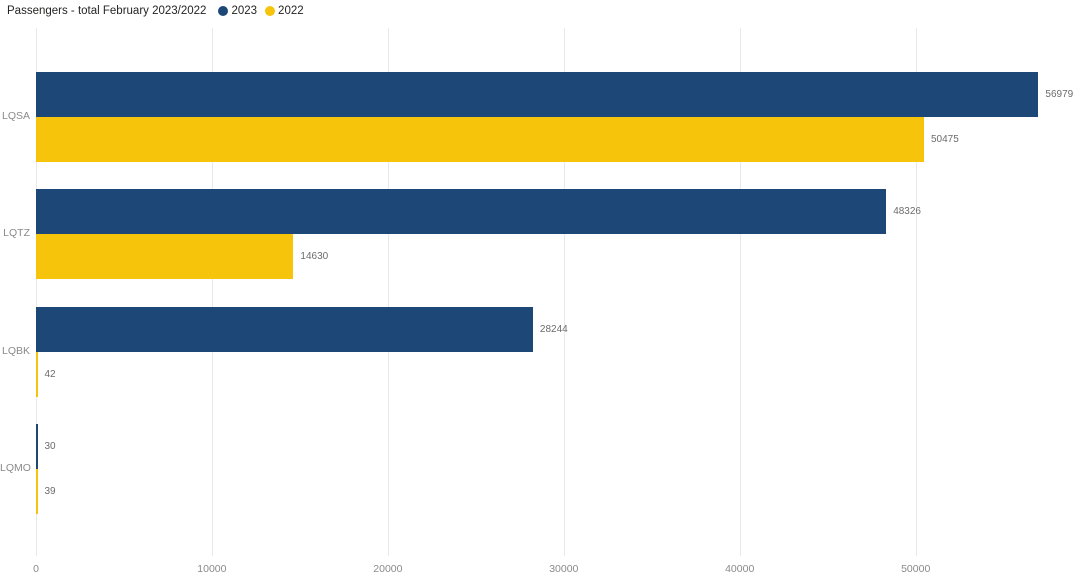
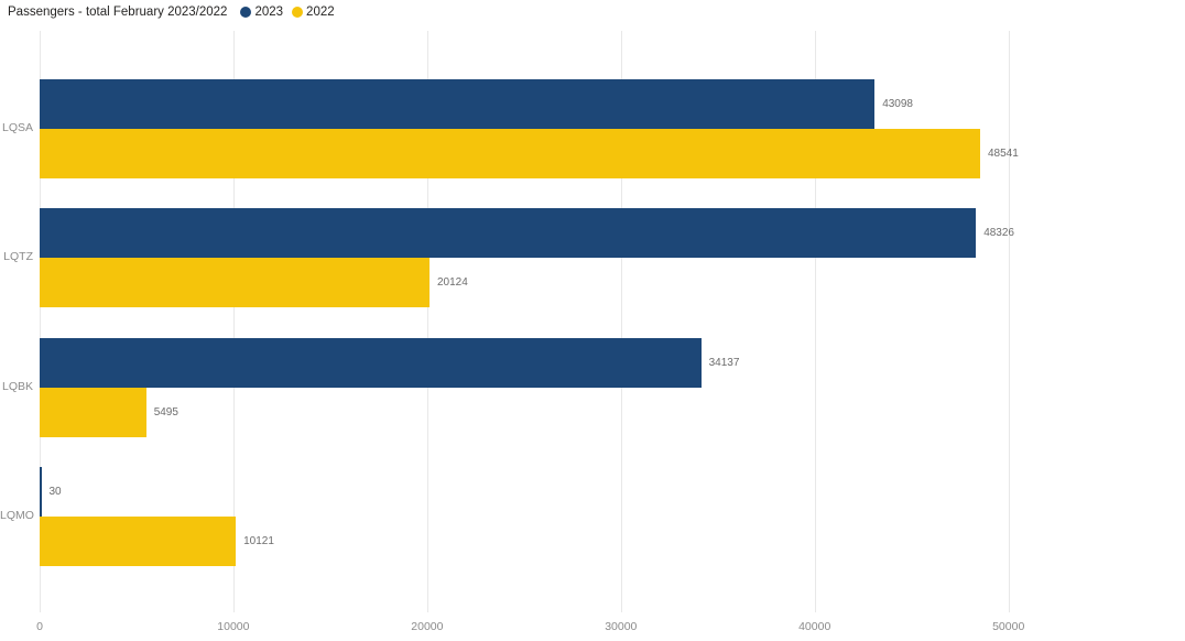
2023/LQSA: 56979 -> 43098
2022/LQSA: 50475 -> 48541
2022/LQTZ: 14630 -> 20124
2023/LQBK: 28244 -> 34137
2022/LQBK: 42 -> 5495
2022/LQMO: 39 -> 10121
